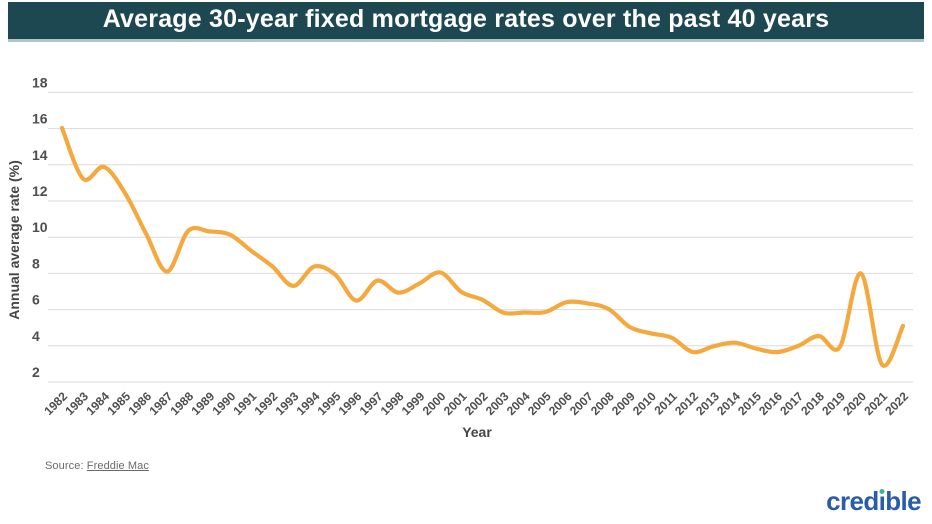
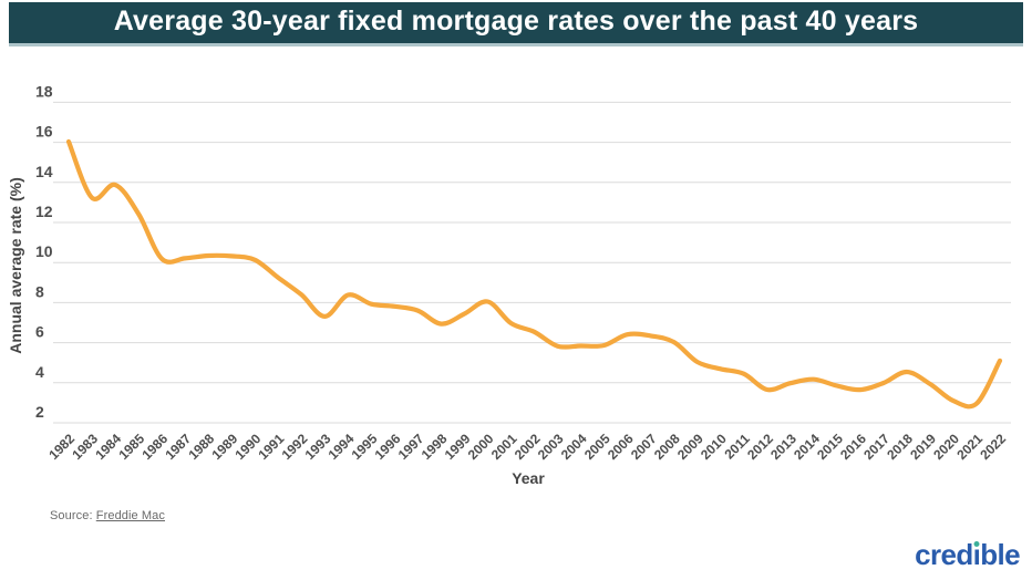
1987: 8.1 -> 10.2
1996: 6.5 -> 7.8
2020: 8.0 -> 3.1
